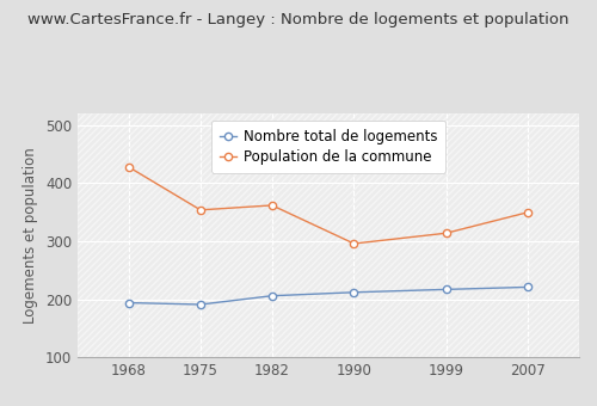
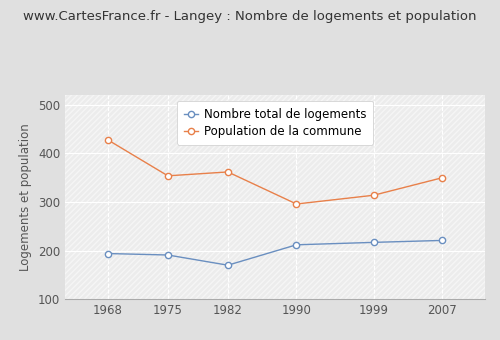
Nombre total de logements/1982: 206 -> 170
